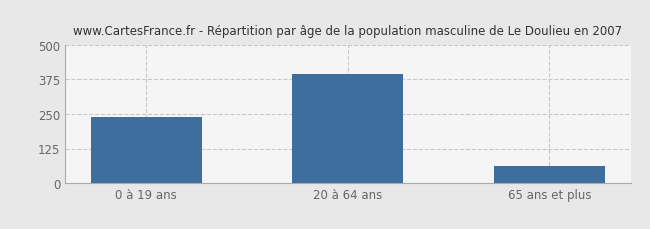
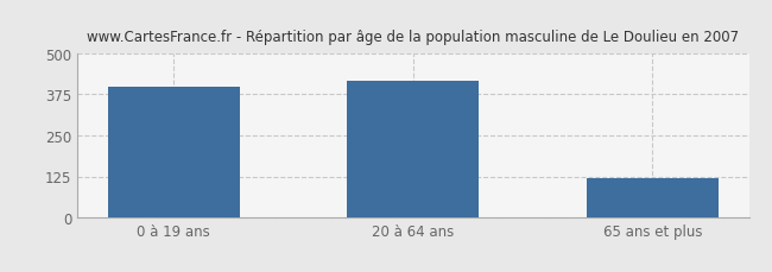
0 à 19 ans: 240 -> 400
20 à 64 ans: 395 -> 415
65 ans et plus: 60 -> 120
